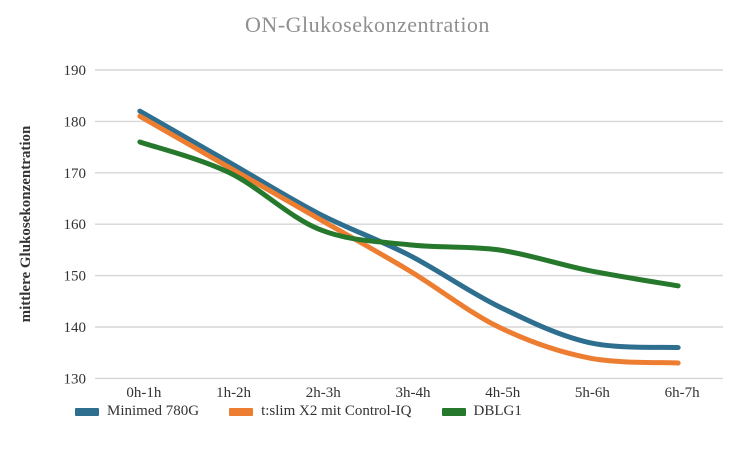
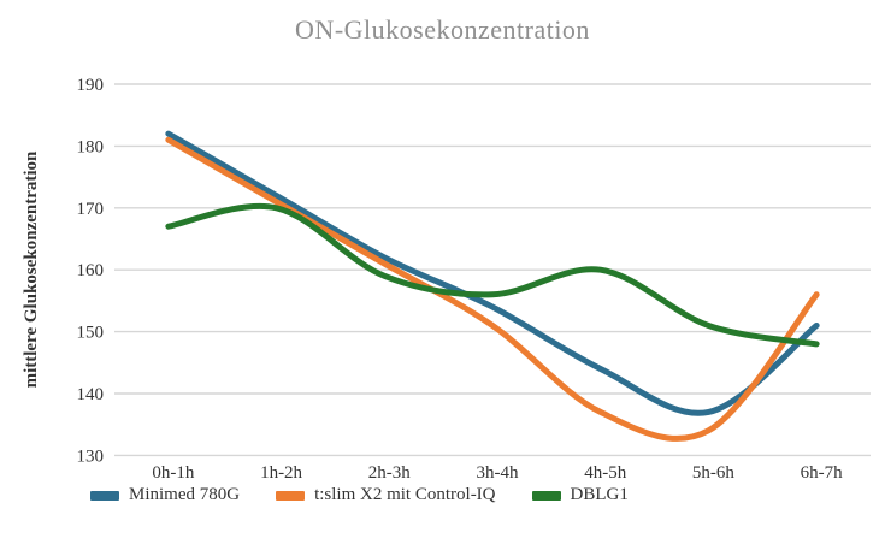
DBLG1/0h-1h: 176 -> 167
t:slim X2 mit Control-IQ/4h-5h: 140 -> 137
DBLG1/4h-5h: 155 -> 160
Minimed 780G/6h-7h: 136 -> 151
t:slim X2 mit Control-IQ/6h-7h: 133 -> 156
